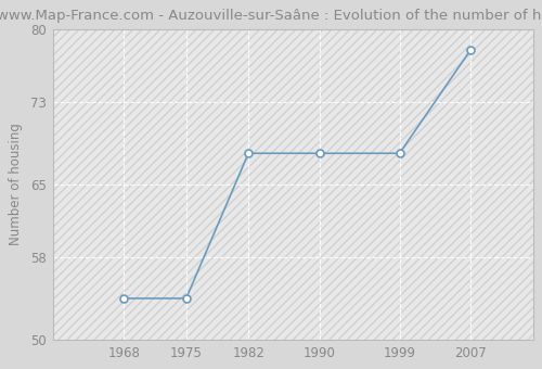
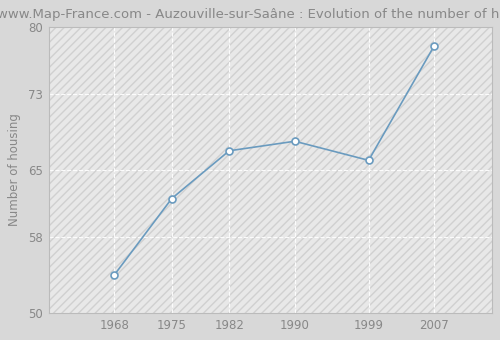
1975: 54 -> 62
1982: 68 -> 67
1999: 68 -> 66
